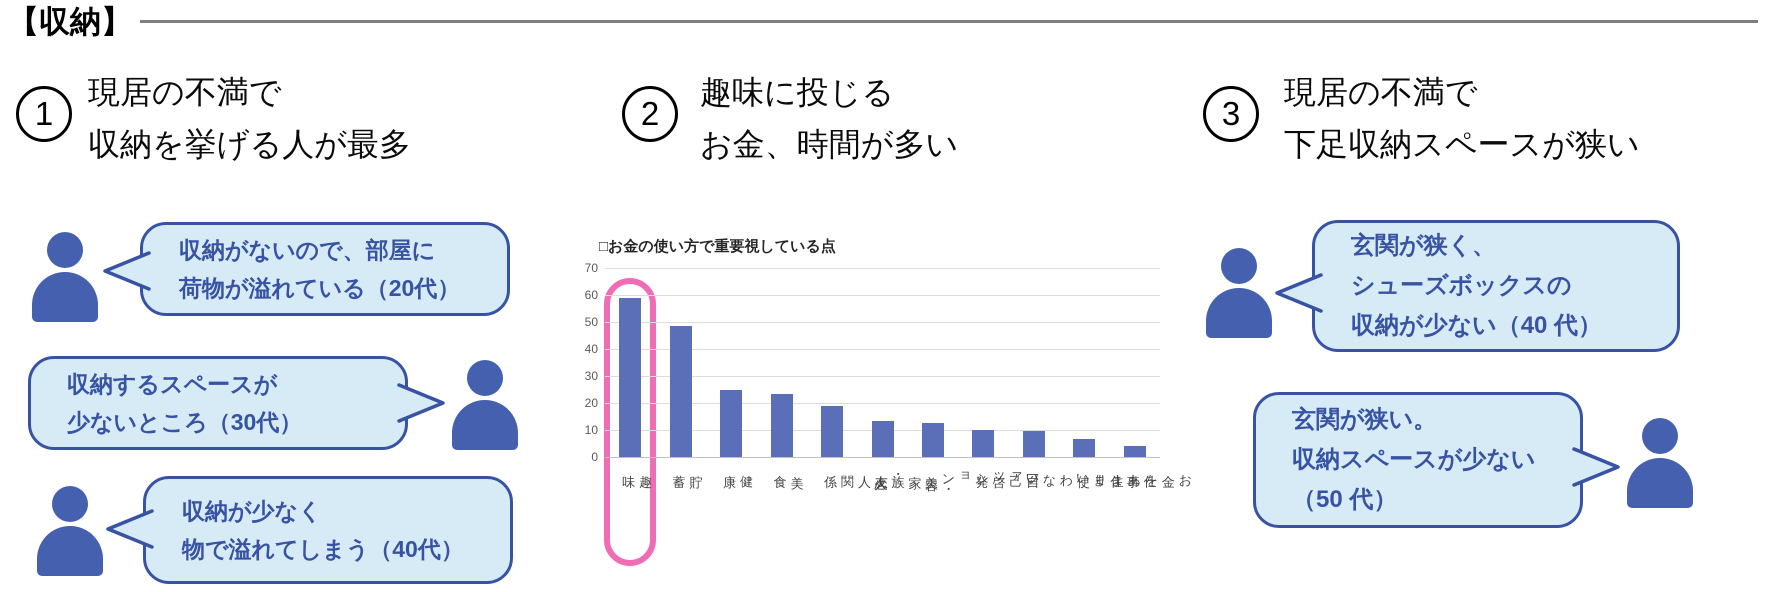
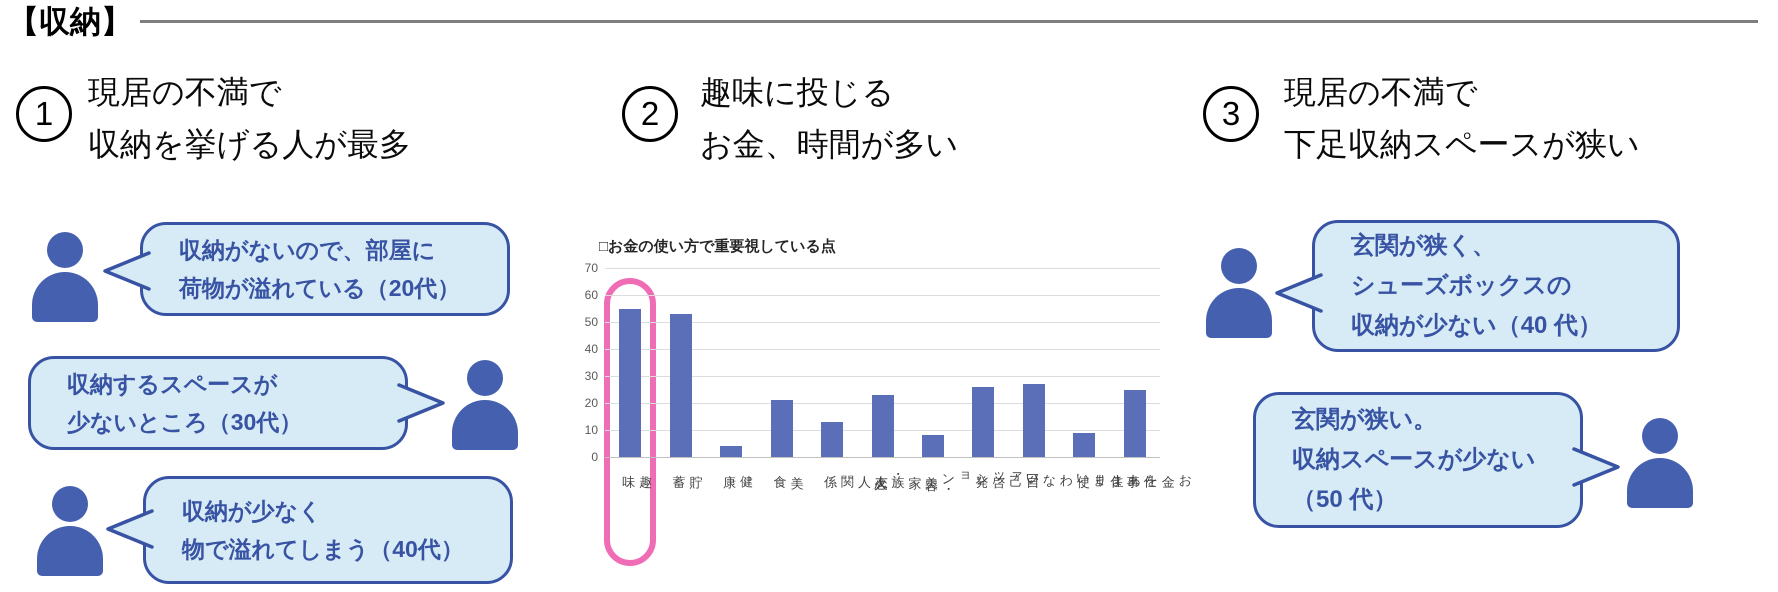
趣味: 59 -> 55
貯蓄: 48 -> 53
健康: 25 -> 4
美食: 24 -> 21
友人関係: 19 -> 13
家族・恋人: 14 -> 23
ファッション・美容: 12 -> 8
自己啓発: 10 -> 26
お金をあまり使わない: 10 -> 27
住まい: 6 -> 9
仕事: 4 -> 25
